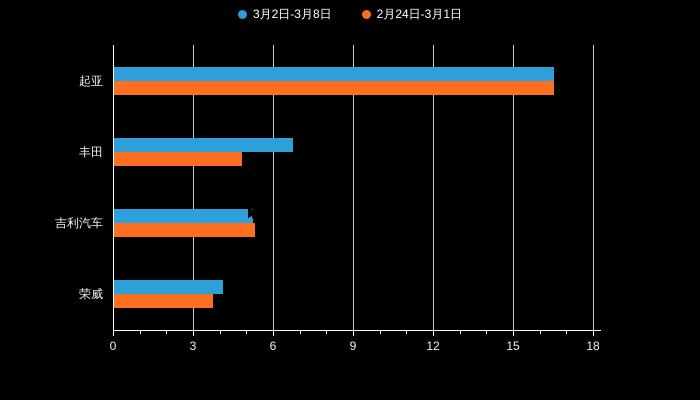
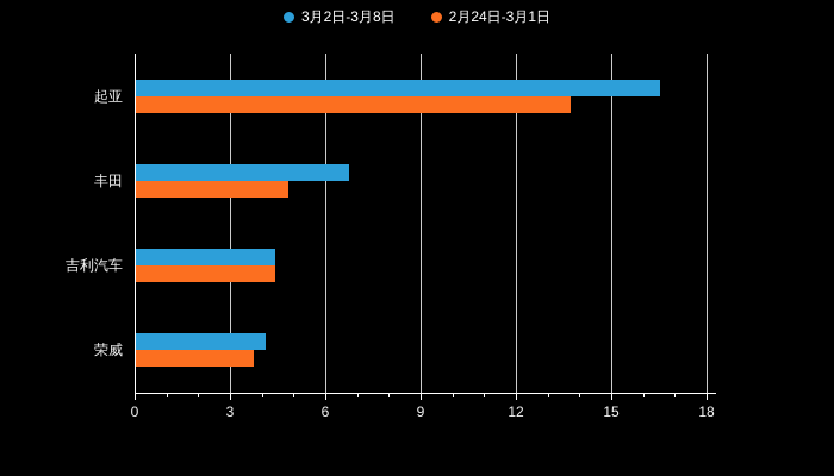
2月24日-3月1日/起亚: 16.5 -> 13.7
3月2日-3月8日/吉利汽车: 5.2 -> 4.4
2月24日-3月1日/吉利汽车: 5.3 -> 4.4
